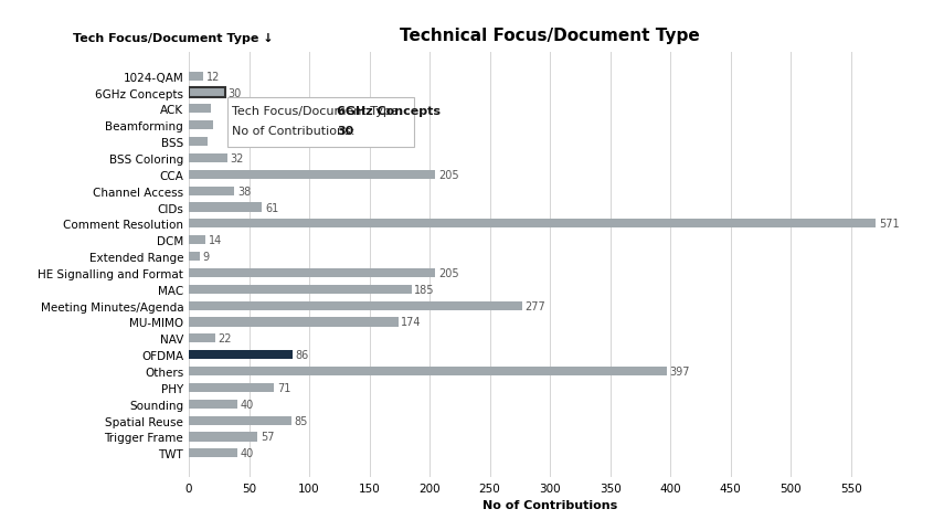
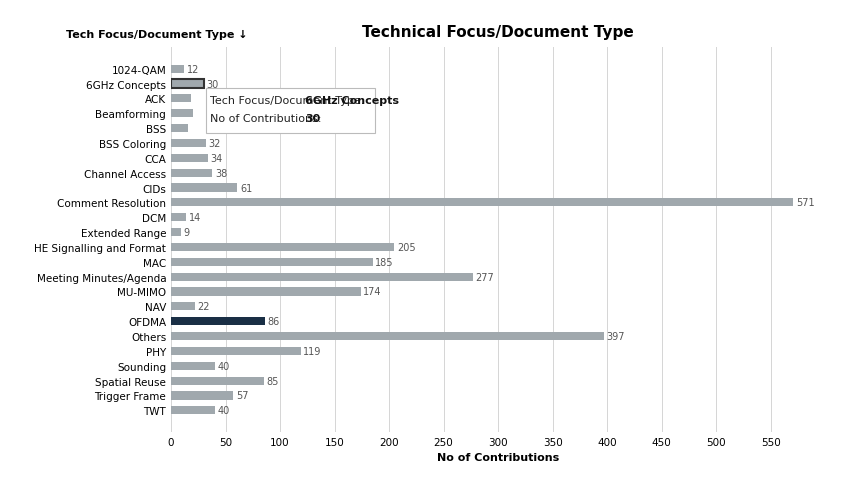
CCA: 205 -> 34
PHY: 71 -> 119
